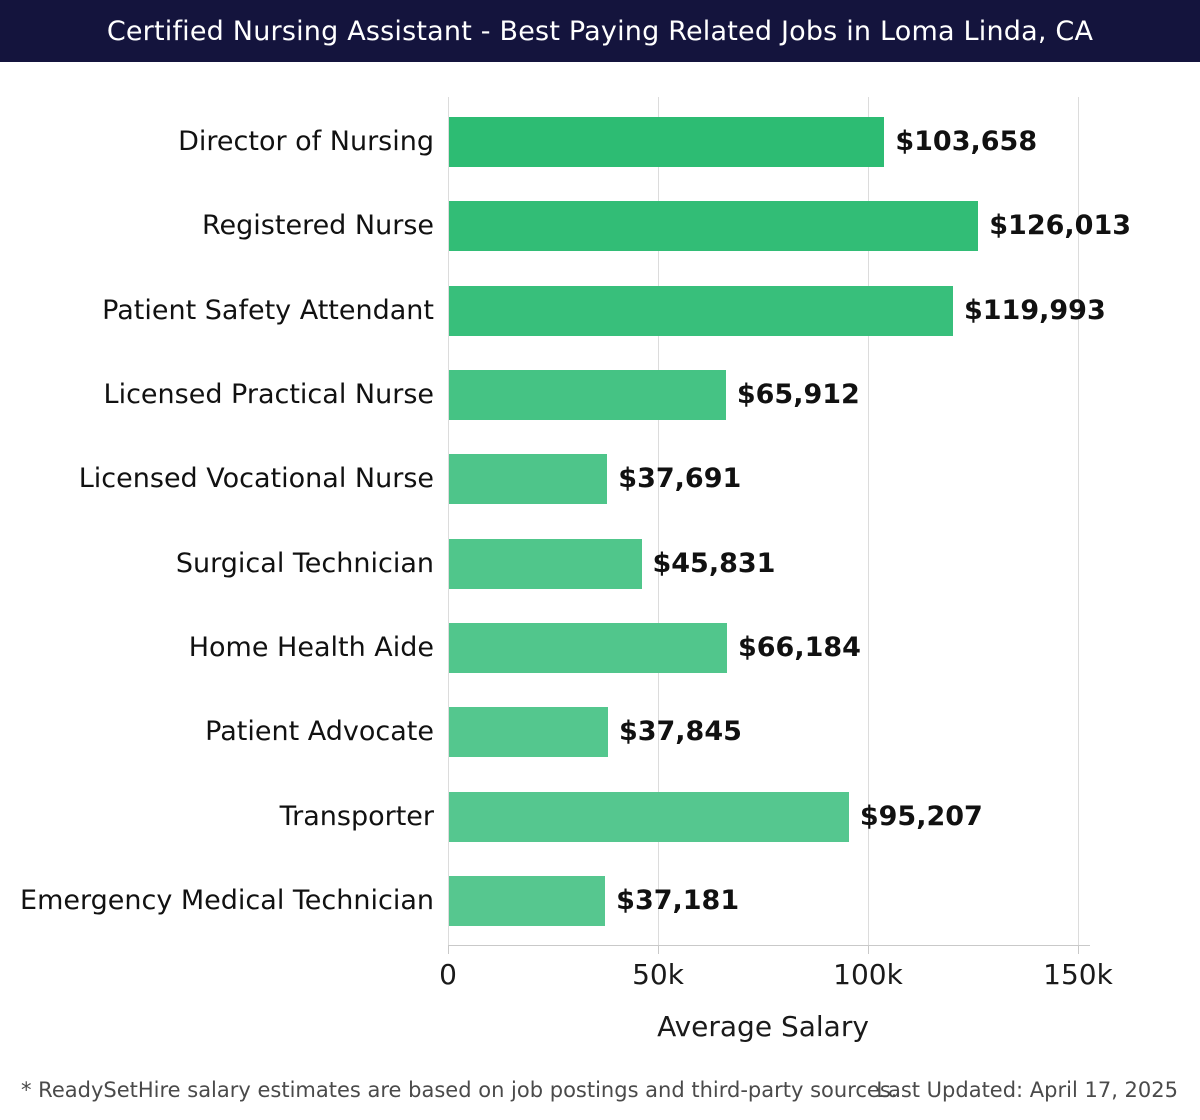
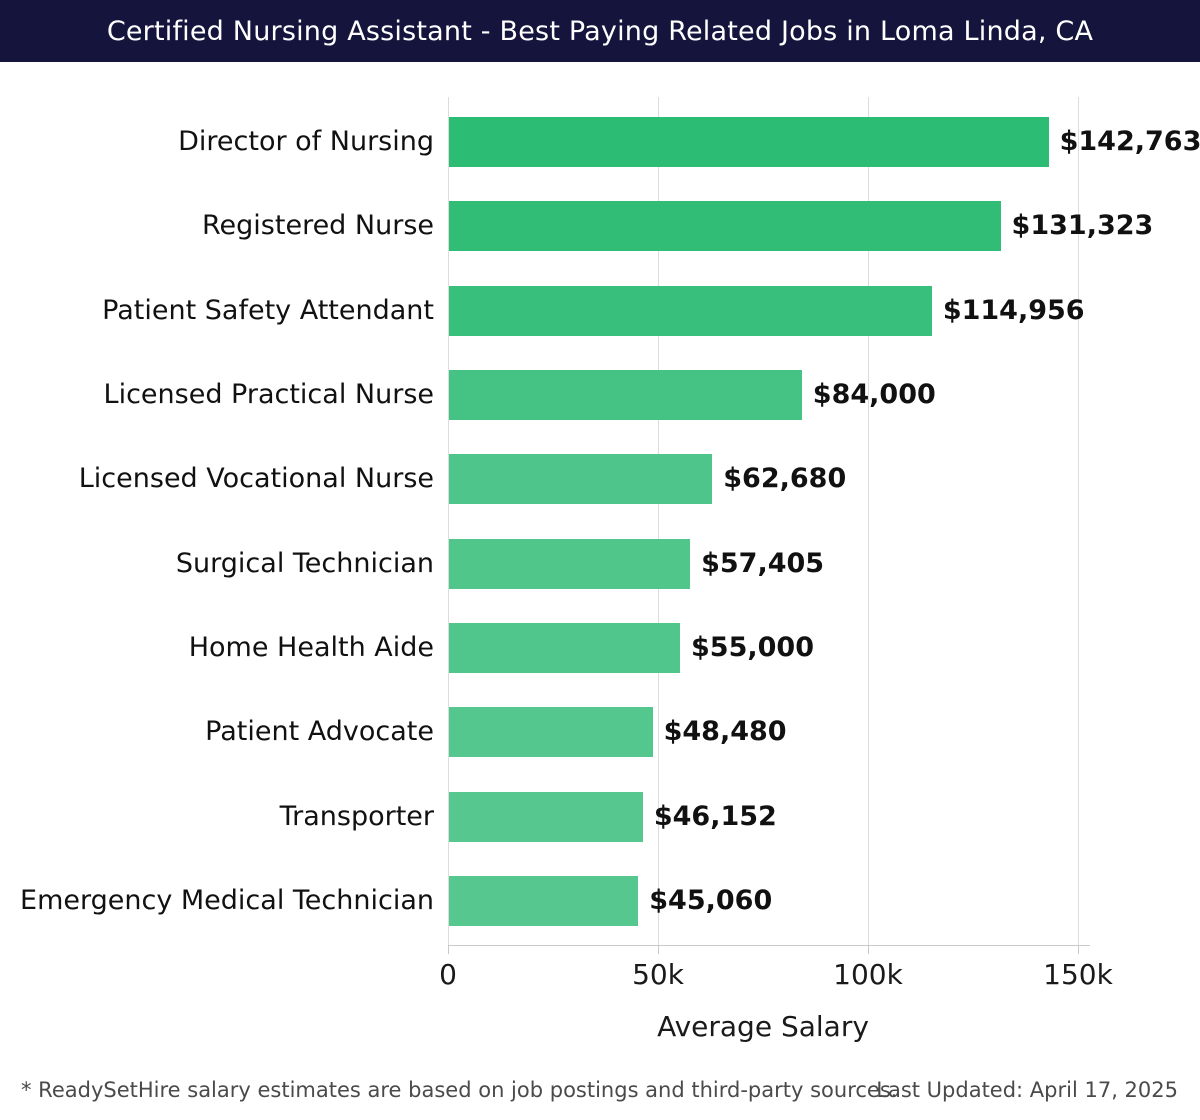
Director of Nursing: $103,658 -> $142,763
Registered Nurse: $126,013 -> $131,323
Patient Safety Attendant: $119,993 -> $114,956
Licensed Practical Nurse: $65,912 -> $84,000
Licensed Vocational Nurse: $37,691 -> $62,680
Surgical Technician: $45,831 -> $57,405
Home Health Aide: $66,184 -> $55,000
Patient Advocate: $37,845 -> $48,480
Transporter: $95,207 -> $46,152
Emergency Medical Technician: $37,181 -> $45,060
